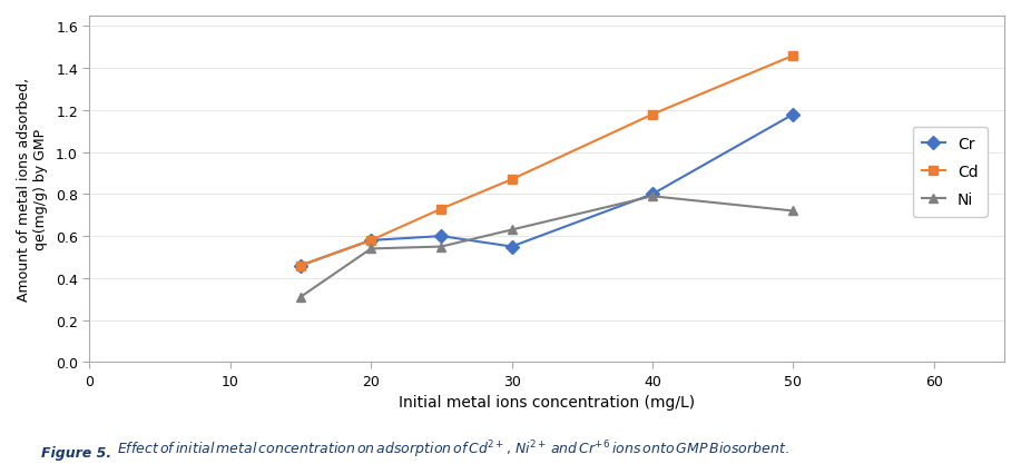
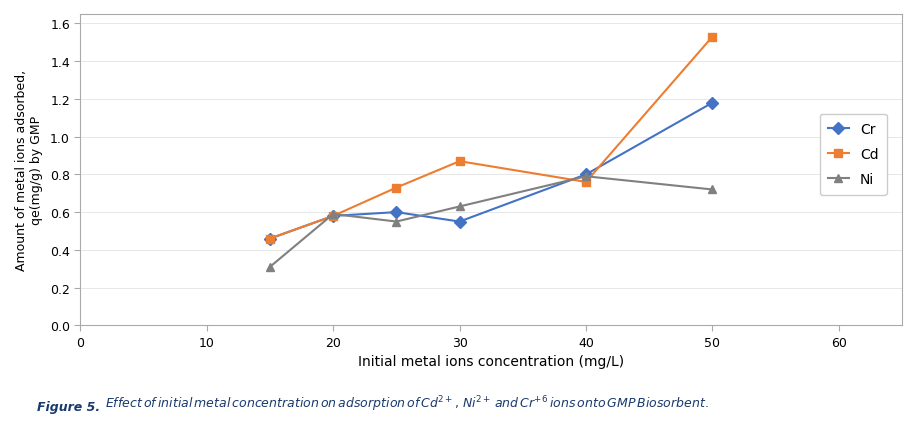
Ni/20: 0.54 -> 0.59
Cd/40: 1.18 -> 0.76
Cd/50: 1.46 -> 1.53
